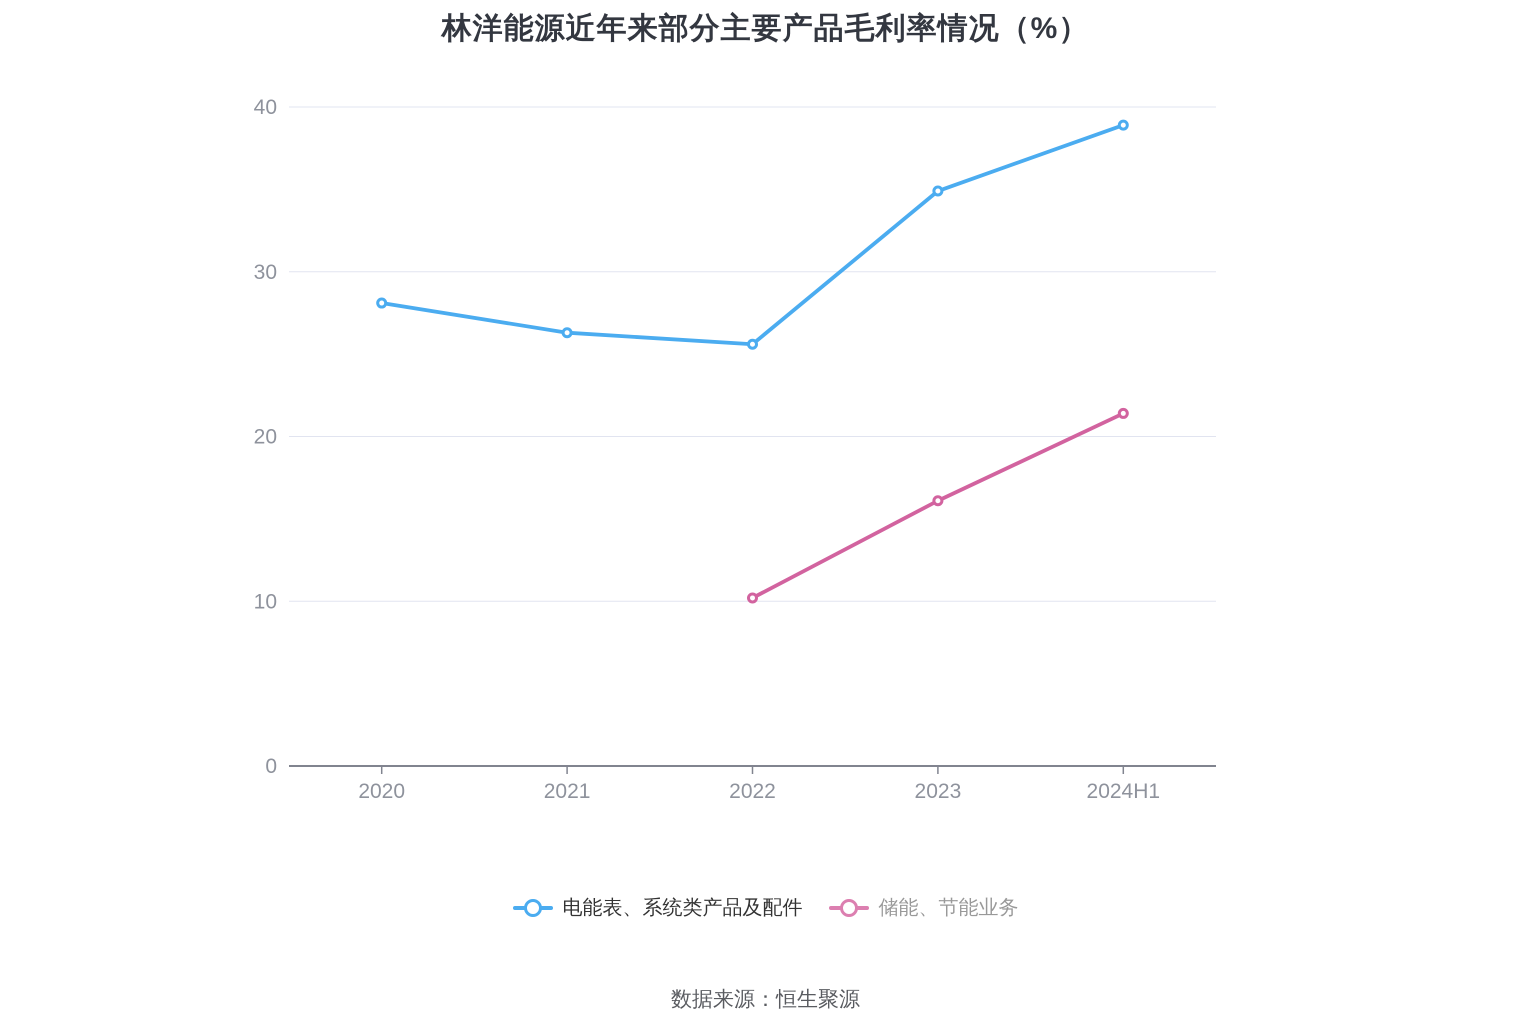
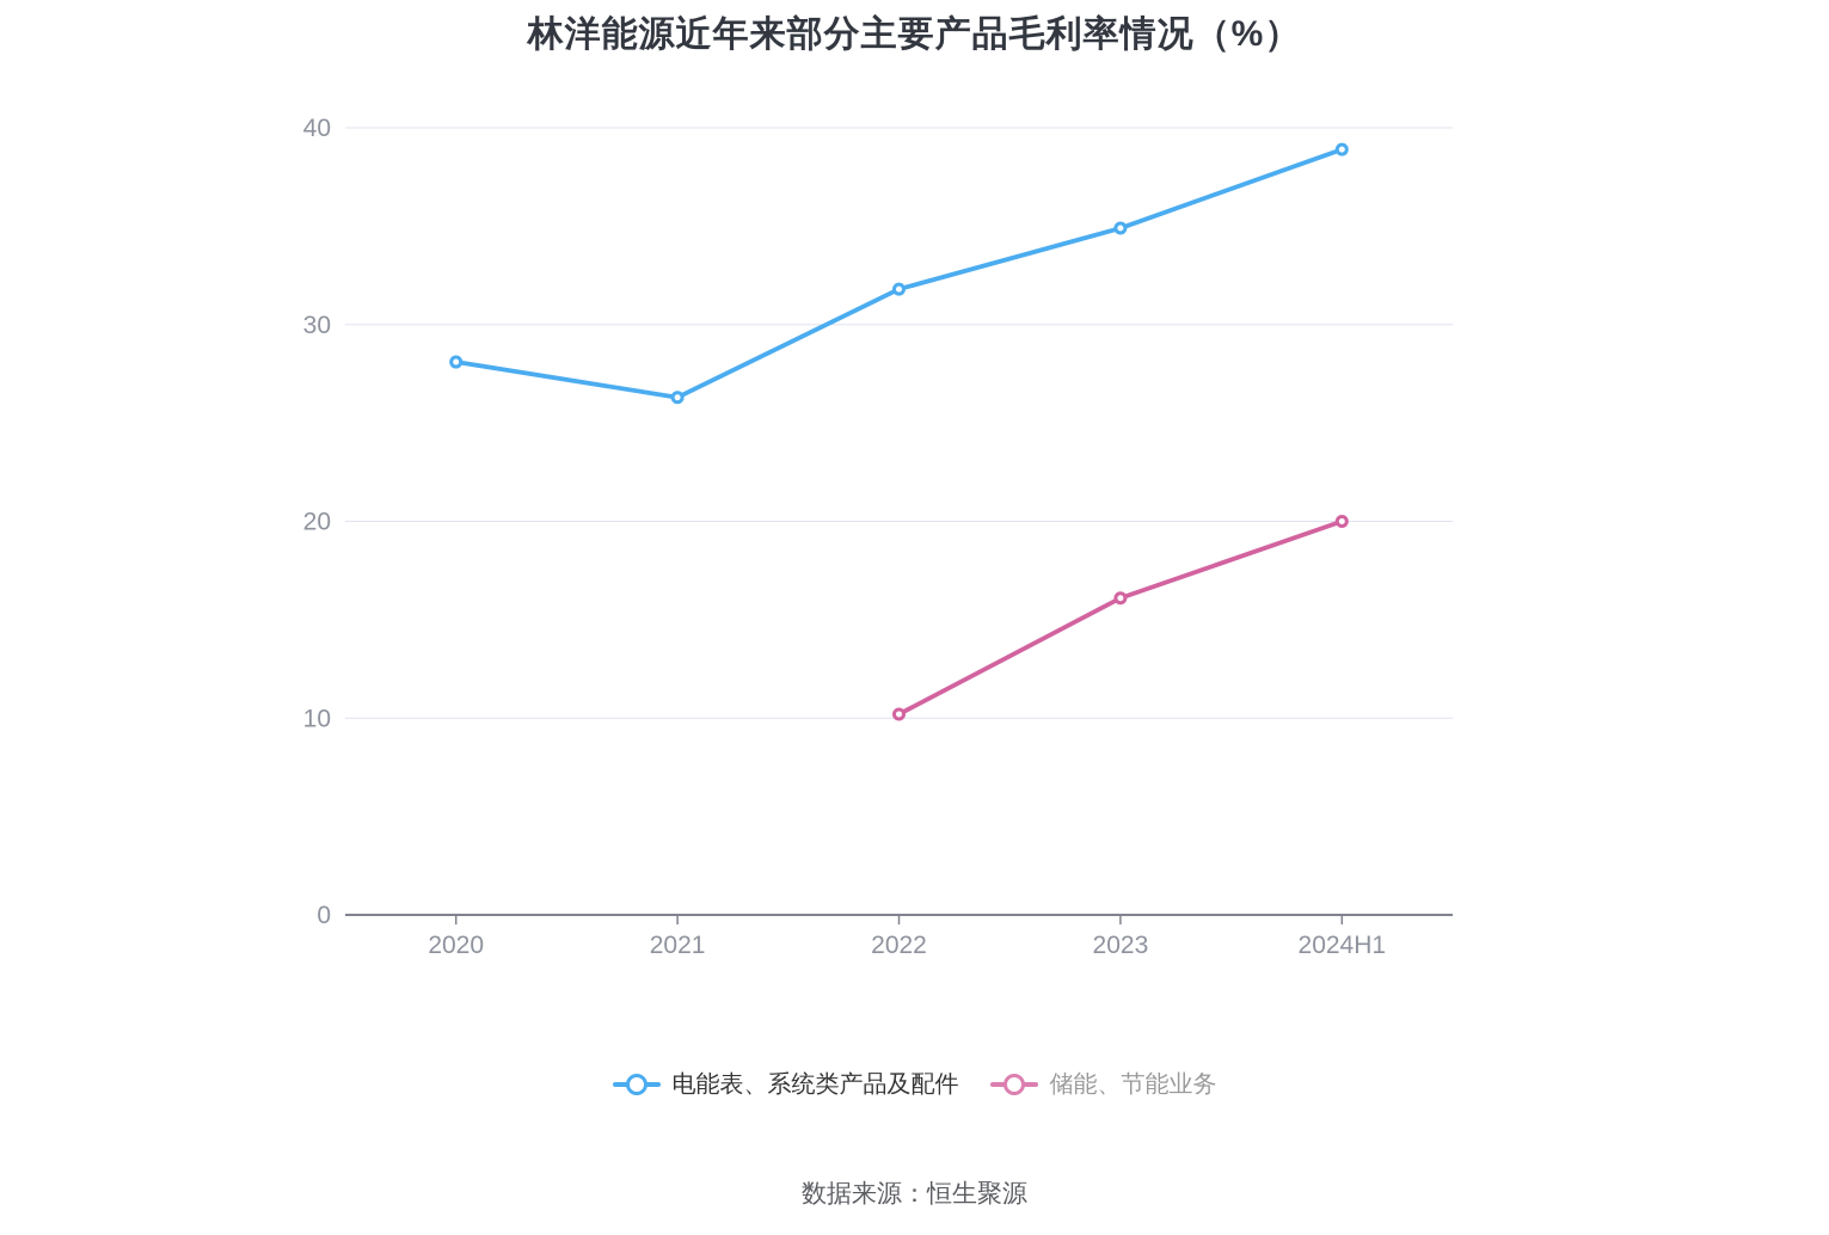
电能表、系统类产品及配件/2022: 25.6 -> 31.8
储能、节能业务/2024H1: 21.4 -> 20.0
